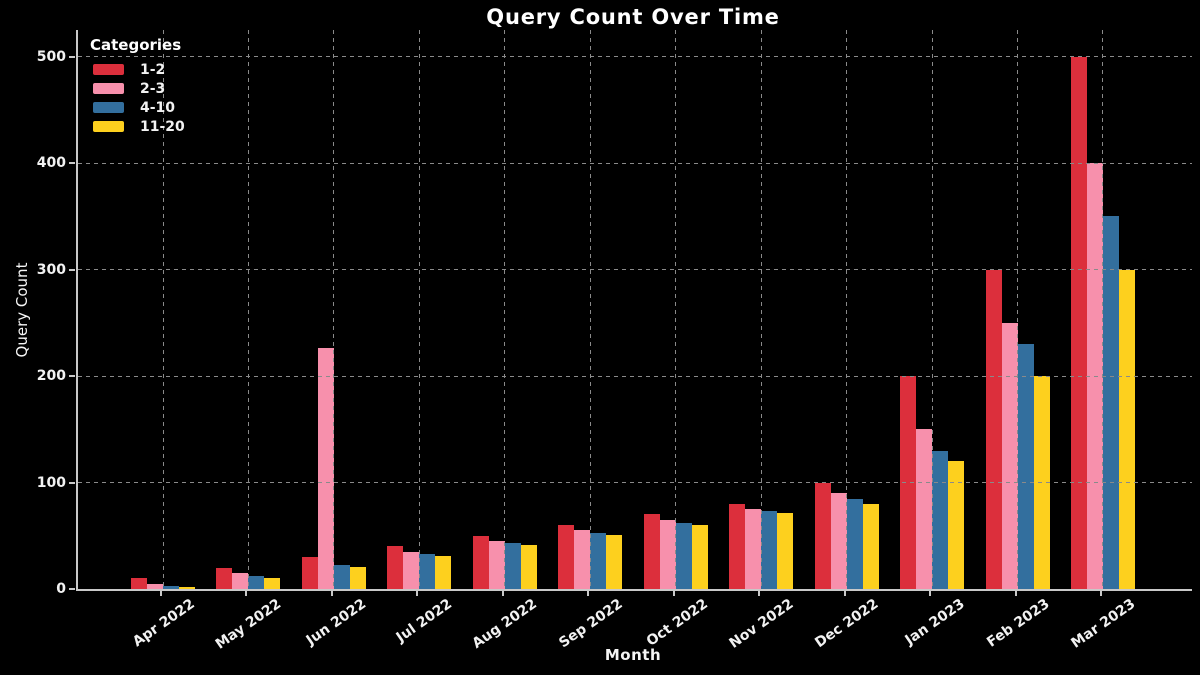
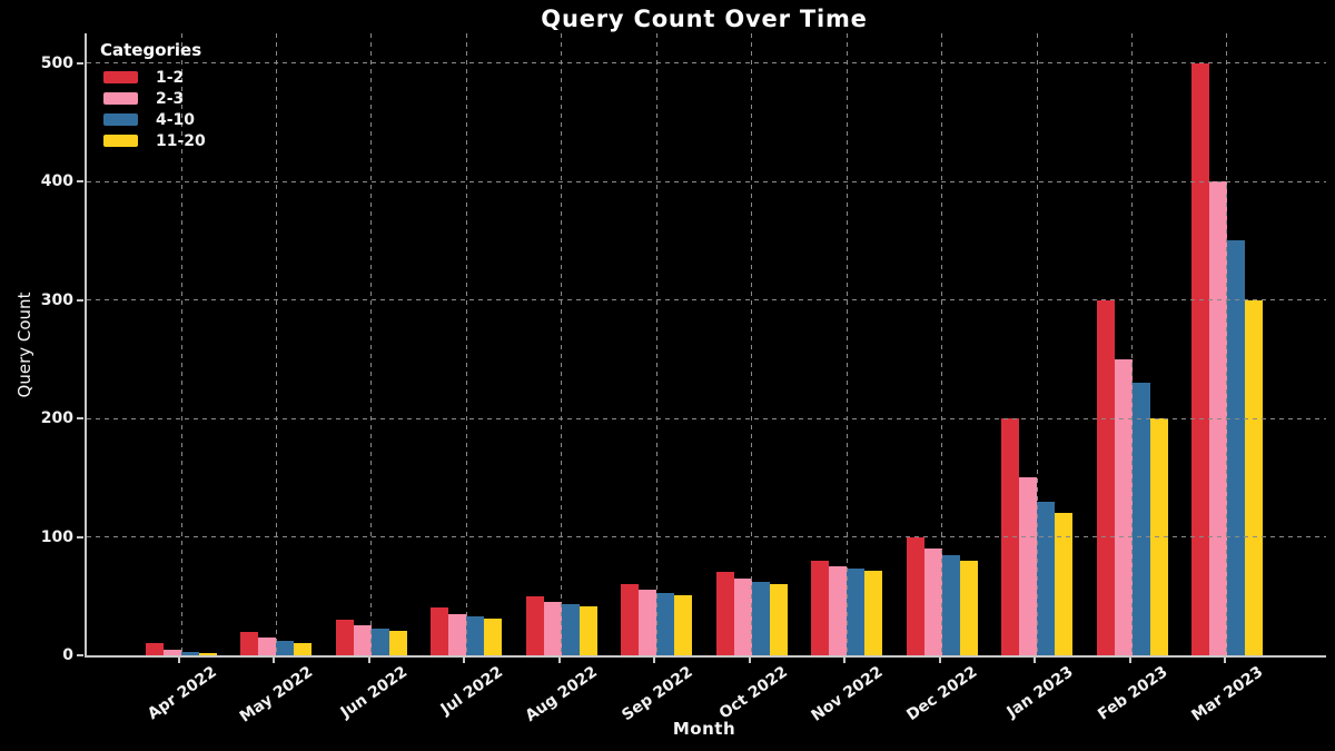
2-3/Jun 2022: 226 -> 25
